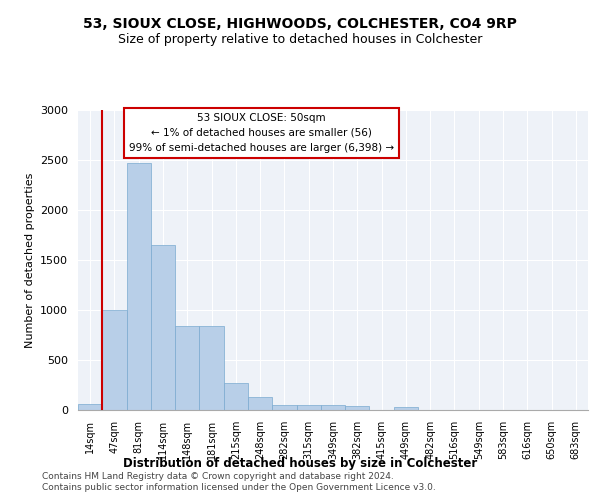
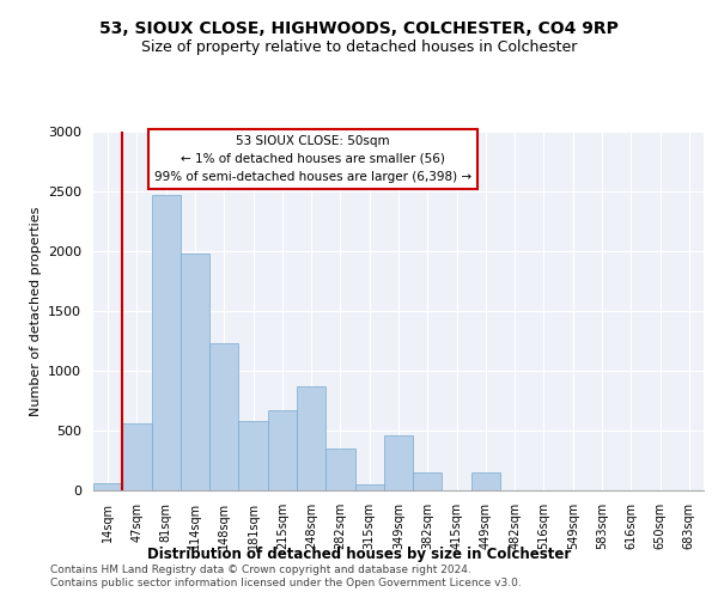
47sqm: 1000 -> 560
114sqm: 1650 -> 1980
148sqm: 840 -> 1230
181sqm: 840 -> 580
215sqm: 270 -> 670
248sqm: 130 -> 870
282sqm: 60 -> 350
349sqm: 60 -> 460
382sqm: 40 -> 150
449sqm: 30 -> 150
